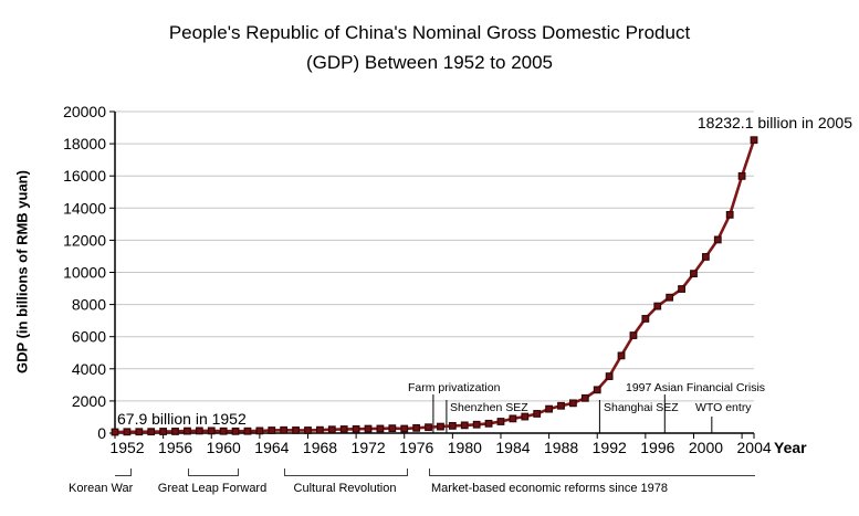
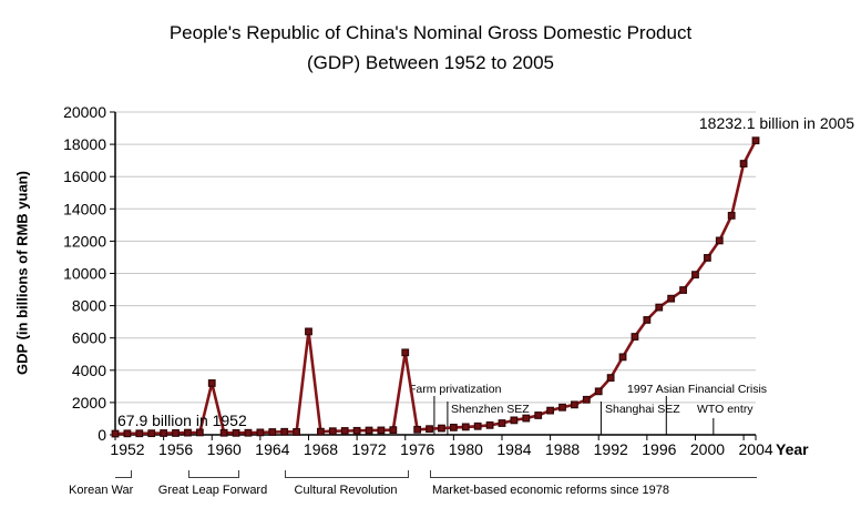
1960: 100 -> 3200
1968: 200 -> 6400
1976: 300 -> 5100
2004: 16000 -> 16800
